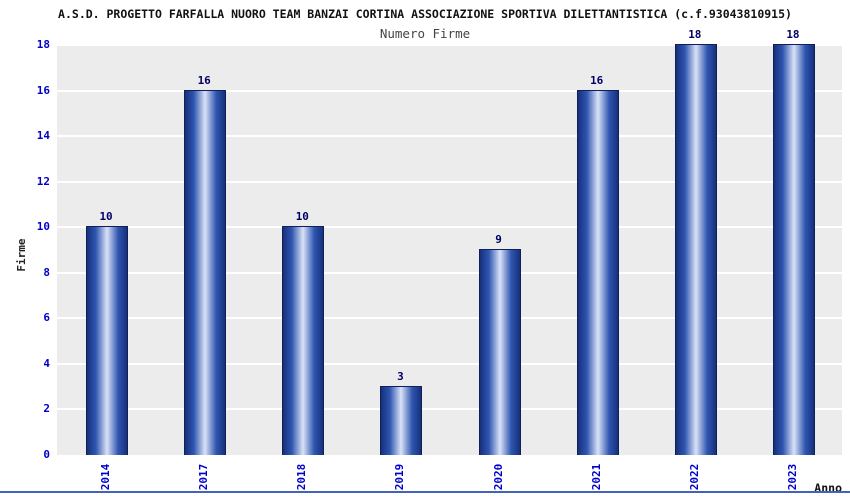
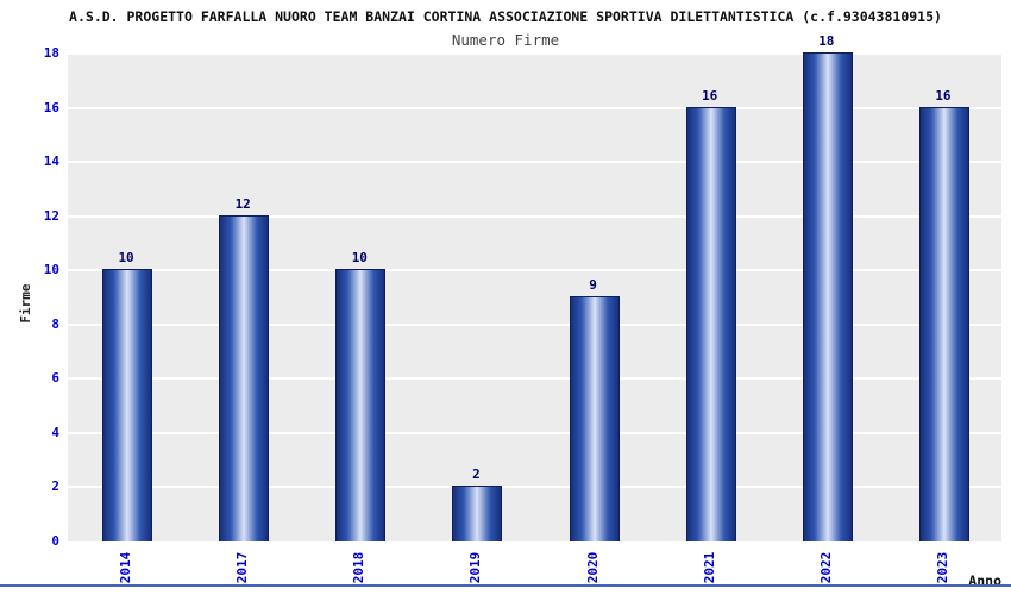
2017: 16 -> 12
2019: 3 -> 2
2023: 18 -> 16
